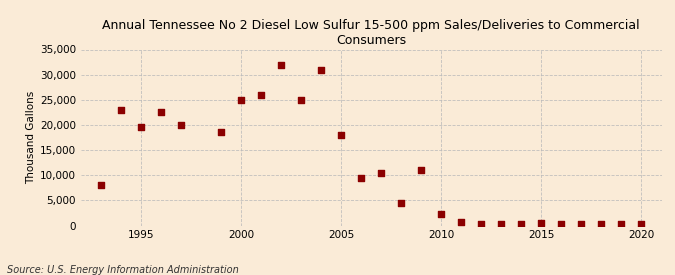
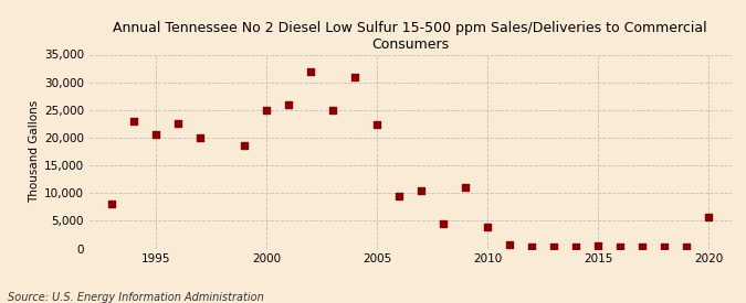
1995: 19,500 -> 20,600
2005: 18,000 -> 22,400
2010: 2,200 -> 3,800
2020: 200 -> 5,600
